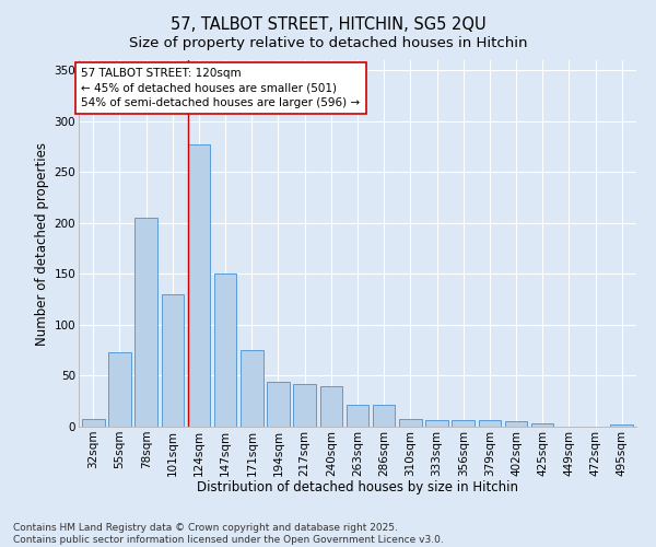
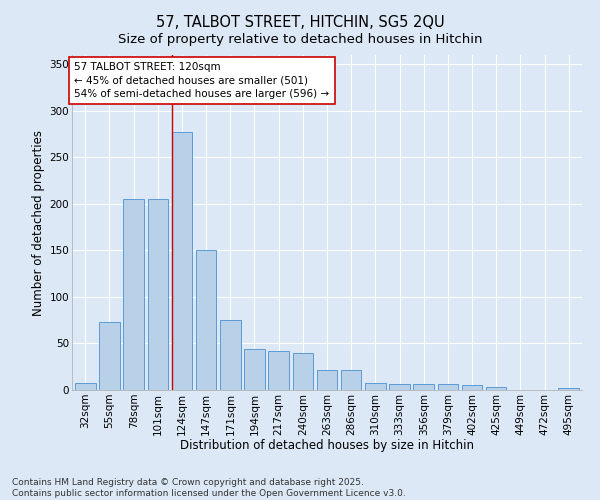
101sqm: 130 -> 205
